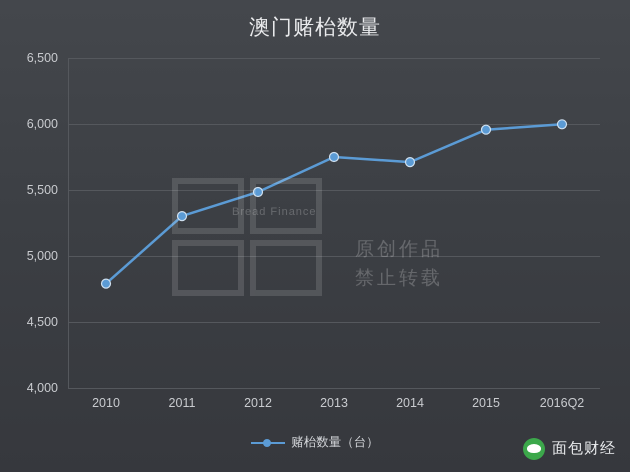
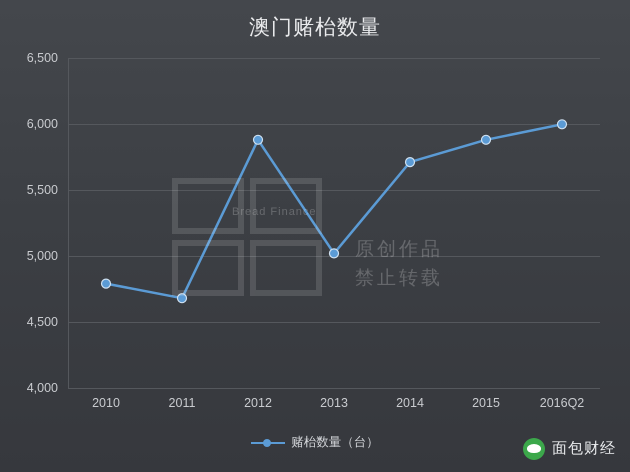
2011: 5300 -> 4680
2012: 5480 -> 5880
2013: 5750 -> 5020
2015: 5960 -> 5880
